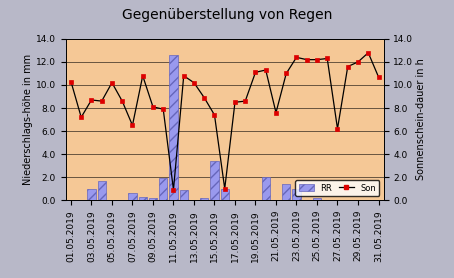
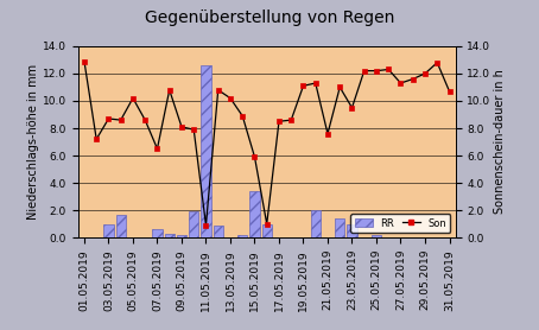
Son/01.05.2019: 10.3 -> 12.9
Son/15.05.2019: 7.4 -> 5.9
Son/23.05.2019: 12.4 -> 9.5
Son/27.05.2019: 6.2 -> 11.3
